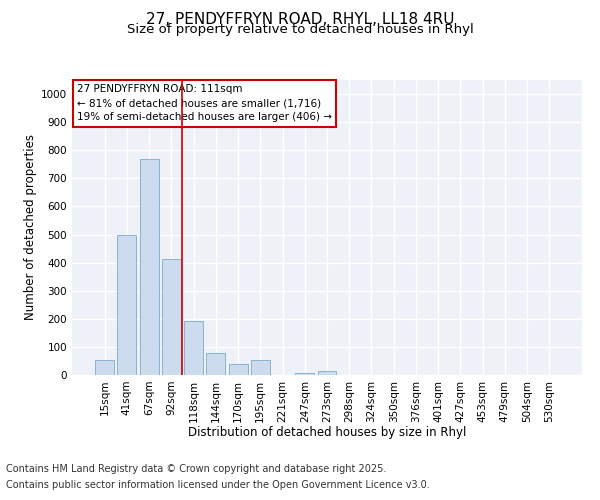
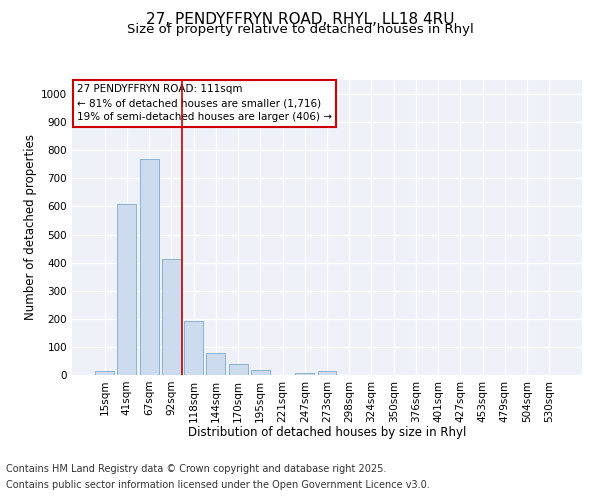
15sqm: 55 -> 15
41sqm: 500 -> 607
195sqm: 55 -> 18
